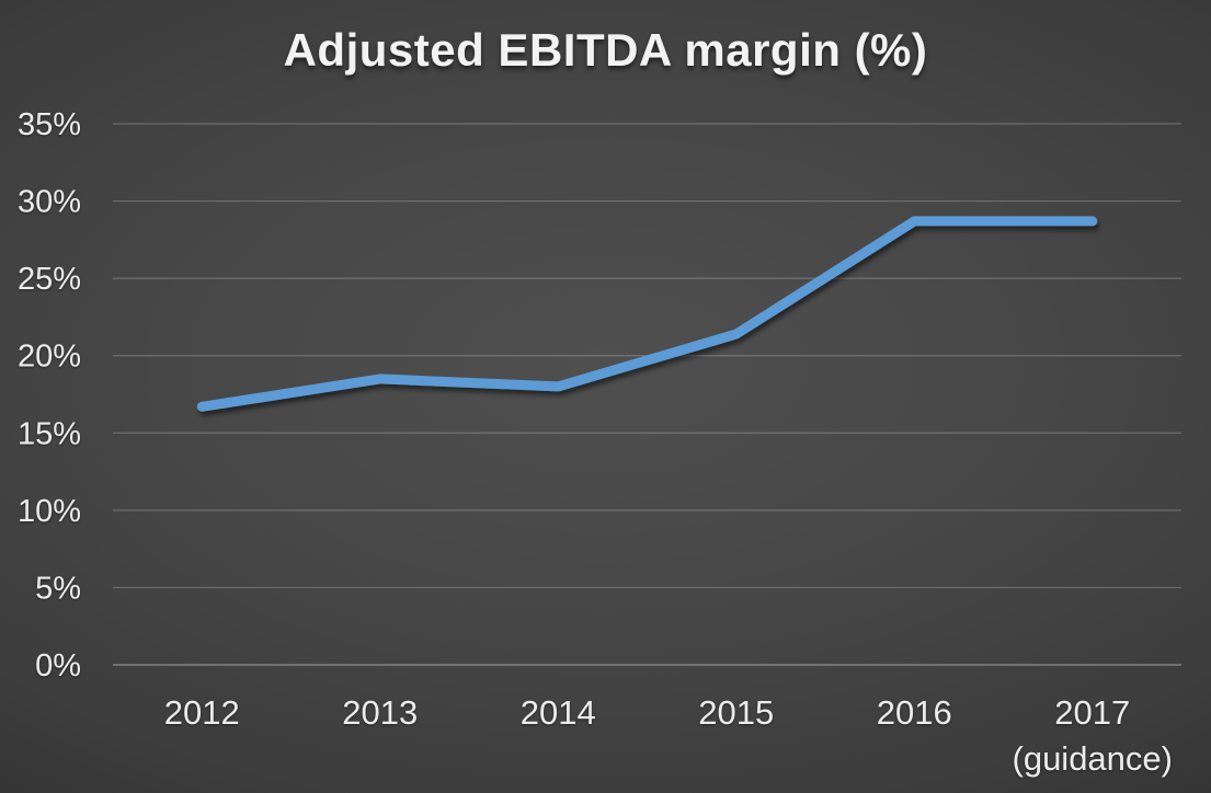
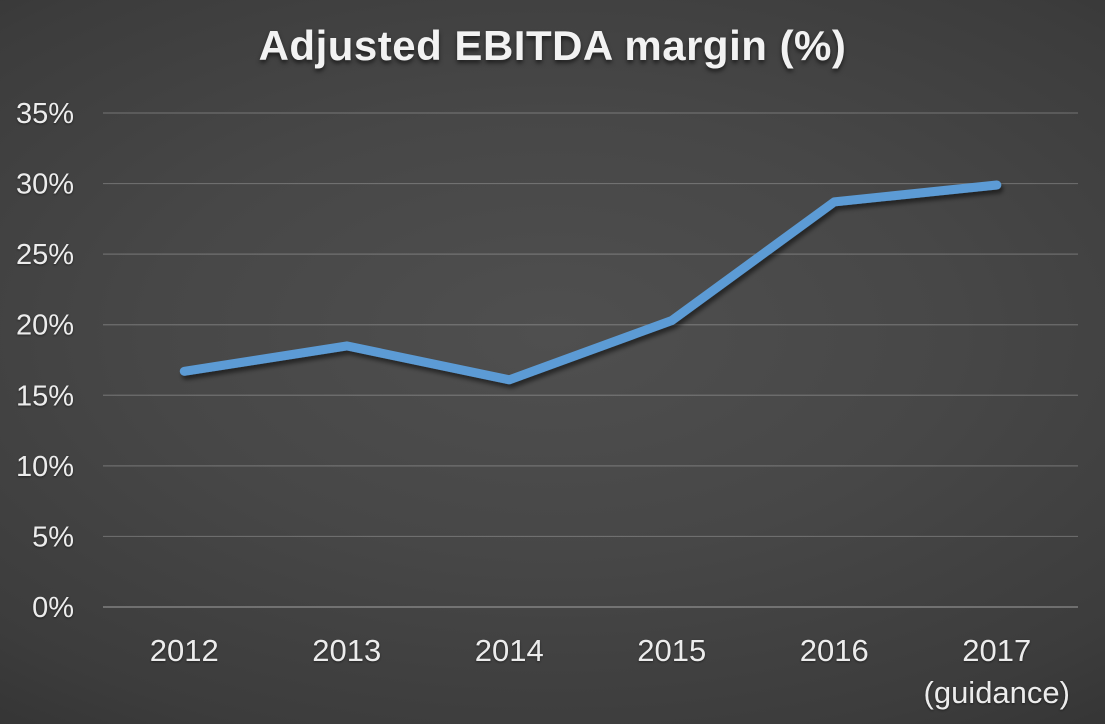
2014: 18.0% -> 16.1%
2015: 21.4% -> 20.3%
2017 (guidance): 28.7% -> 29.9%
